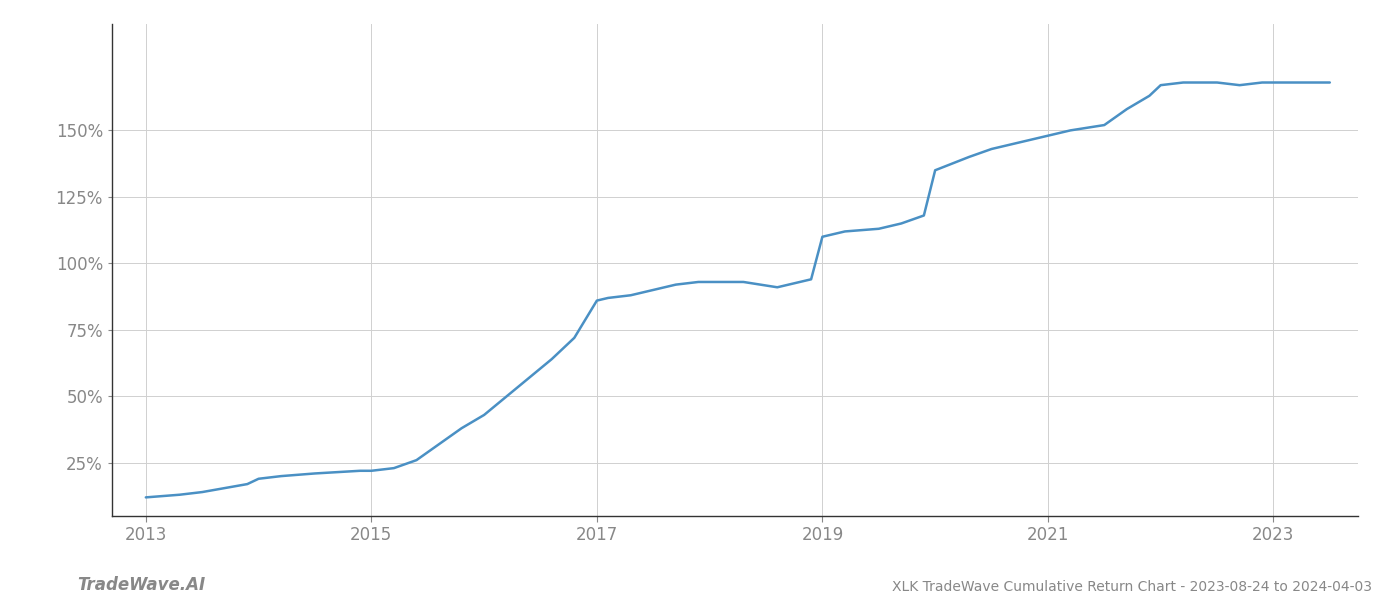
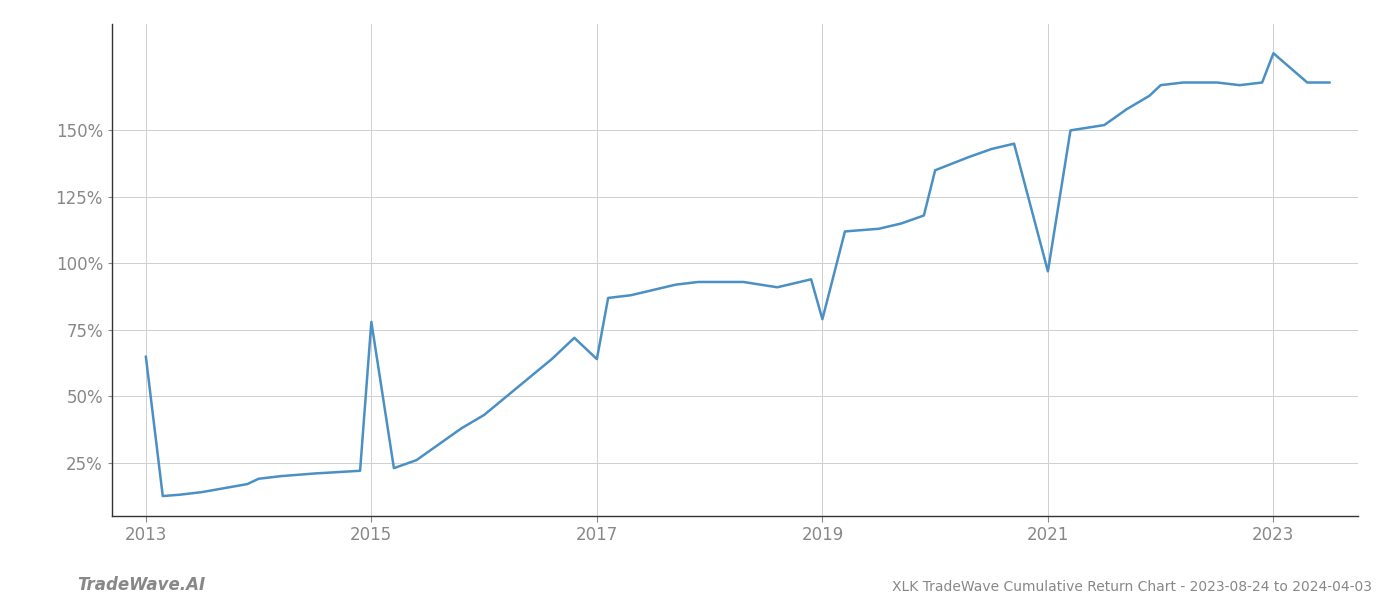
2013: 12.0% -> 65.0%
2015: 22.0% -> 78.0%
2017: 86.0% -> 64.0%
2019: 110.0% -> 79.0%
2021: 148.0% -> 97.0%
2023: 168.0% -> 179.0%
